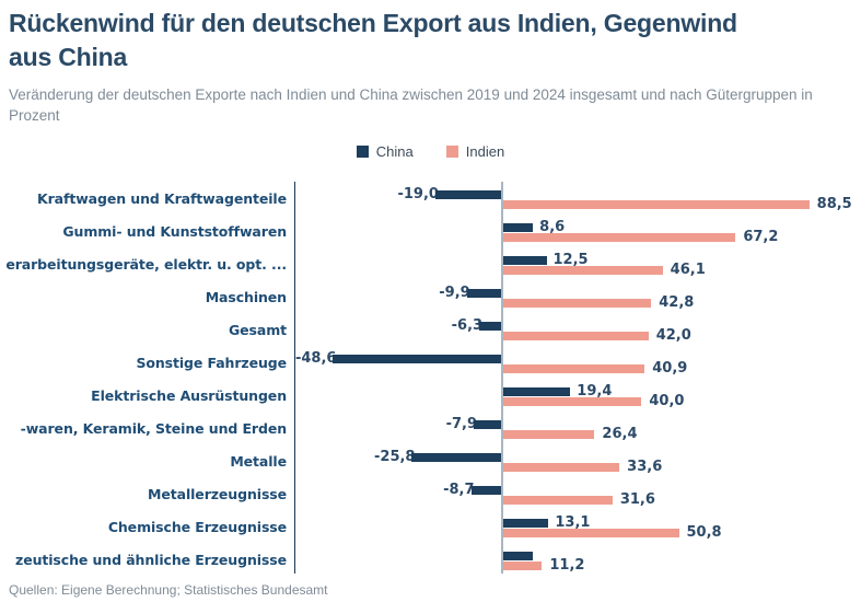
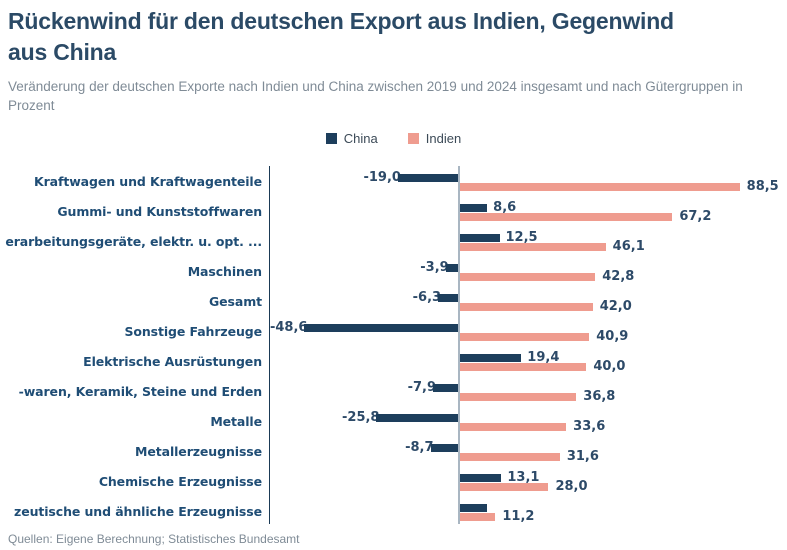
China/Maschinen: -9,9 -> -3,9
Indien/-waren, Keramik, Steine und Erden: 26,4 -> 36,8
Indien/Chemische Erzeugnisse: 50,8 -> 28,0
